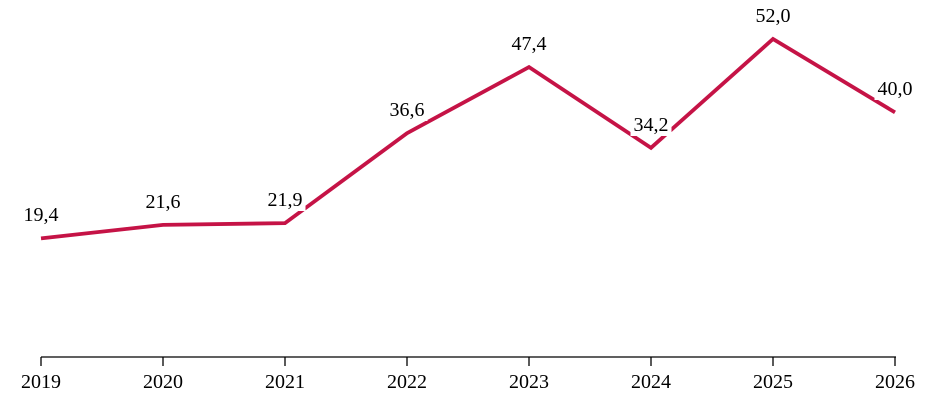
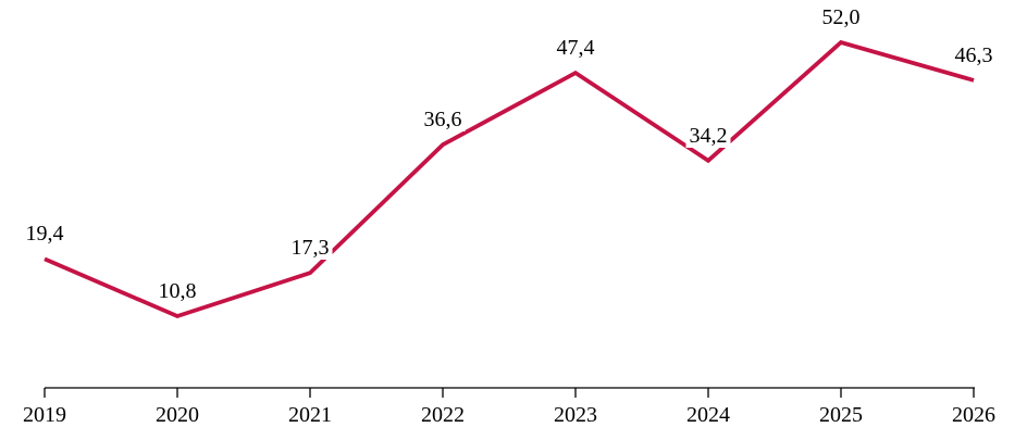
2020: 21,6 -> 10,8
2021: 21,9 -> 17,3
2026: 40,0 -> 46,3
